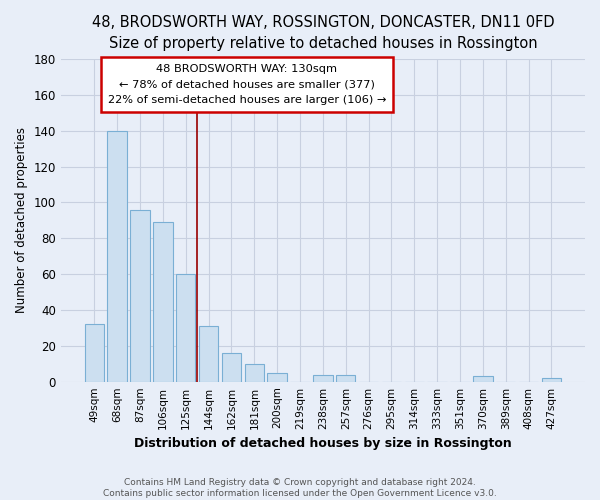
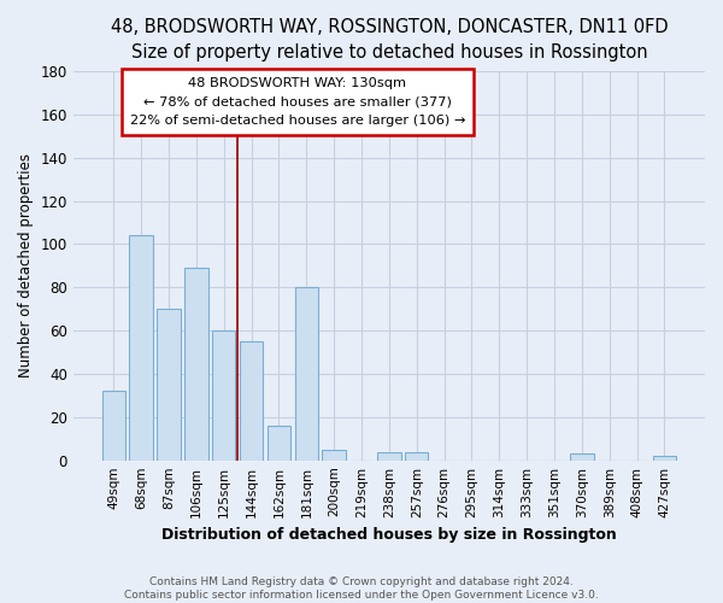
68sqm: 140 -> 104
87sqm: 96 -> 70
144sqm: 31 -> 55
181sqm: 10 -> 80
